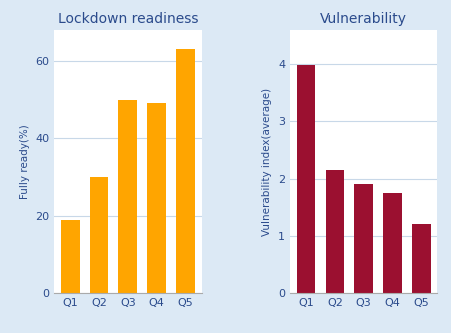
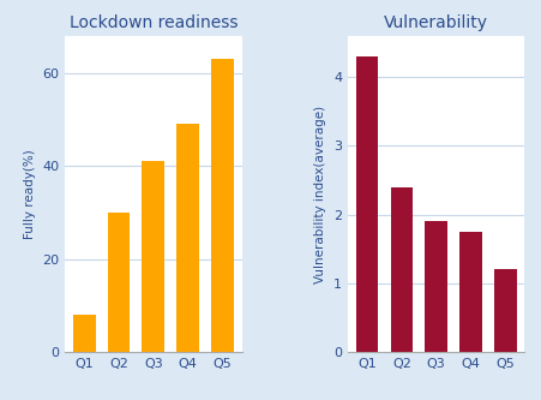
Lockdown readiness/Q1: 19 -> 8
Lockdown readiness/Q3: 50 -> 41
Vulnerability/Q1: 3.98 -> 4.30
Vulnerability/Q2: 2.16 -> 2.40
